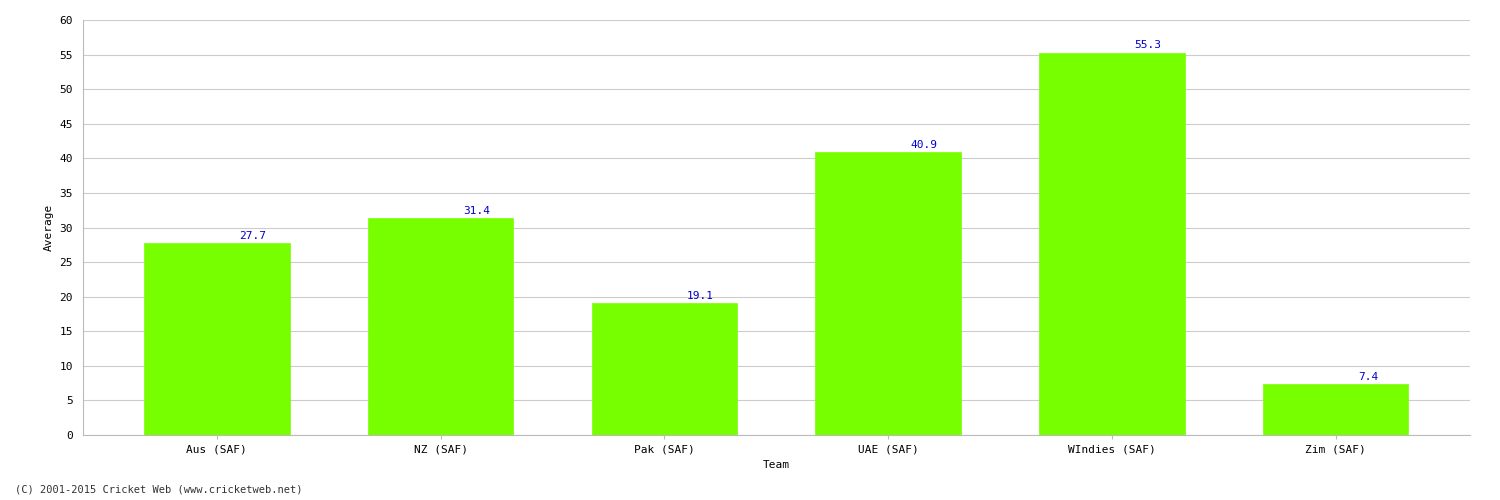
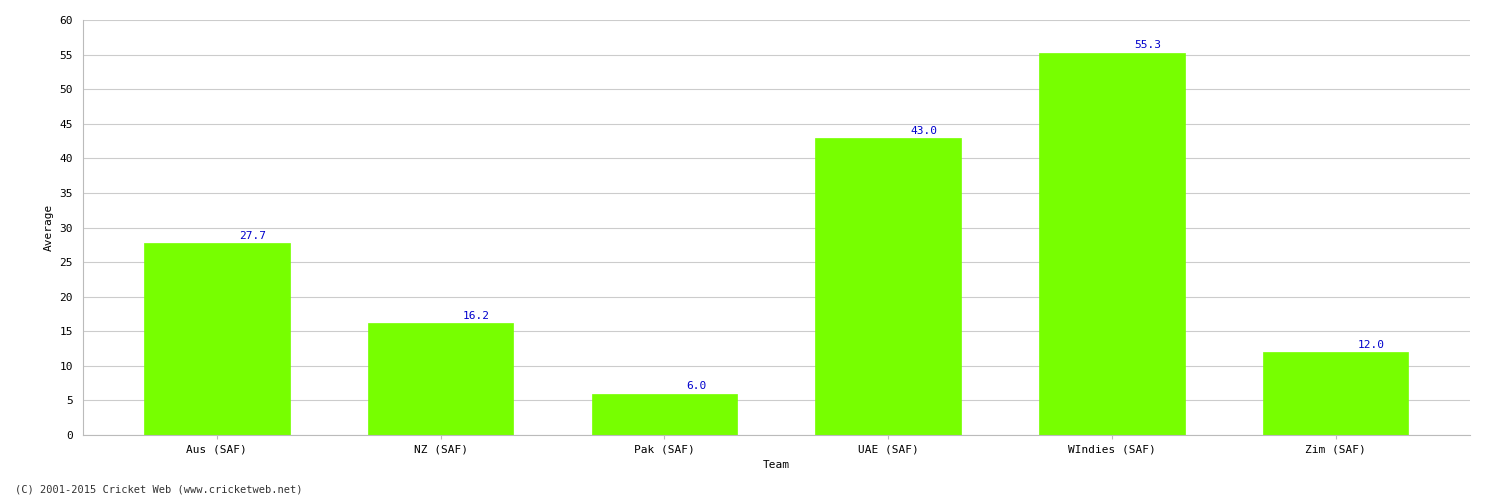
NZ (SAF): 31.4 -> 16.2
Pak (SAF): 19.1 -> 6.0
UAE (SAF): 40.9 -> 43.0
Zim (SAF): 7.4 -> 12.0
